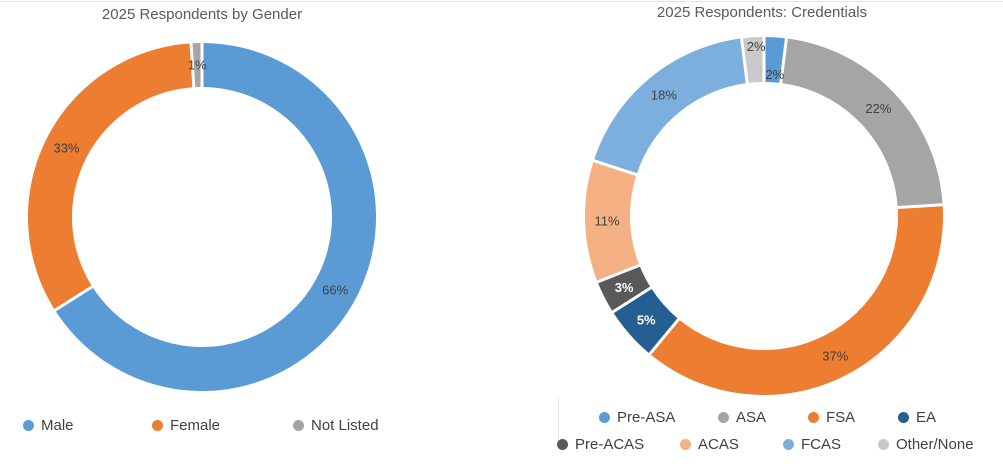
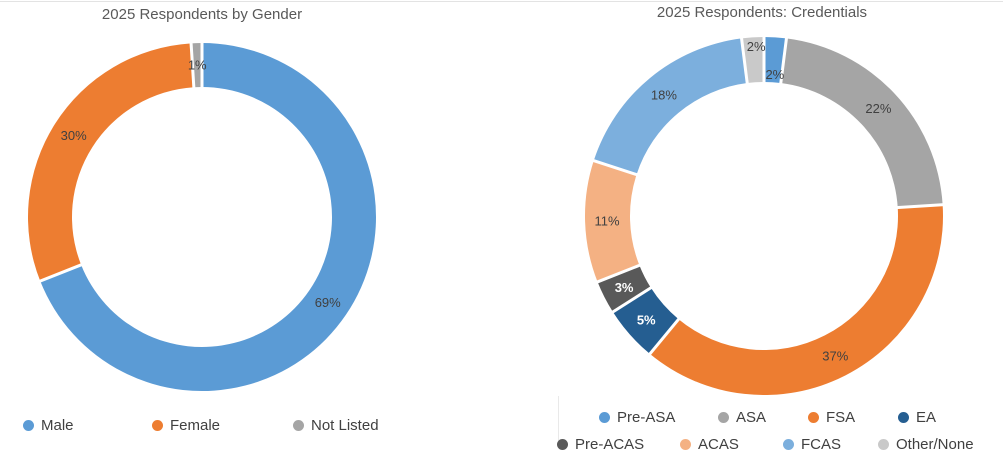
2025 Respondents by Gender/Male: 66% -> 69%
2025 Respondents by Gender/Female: 33% -> 30%
